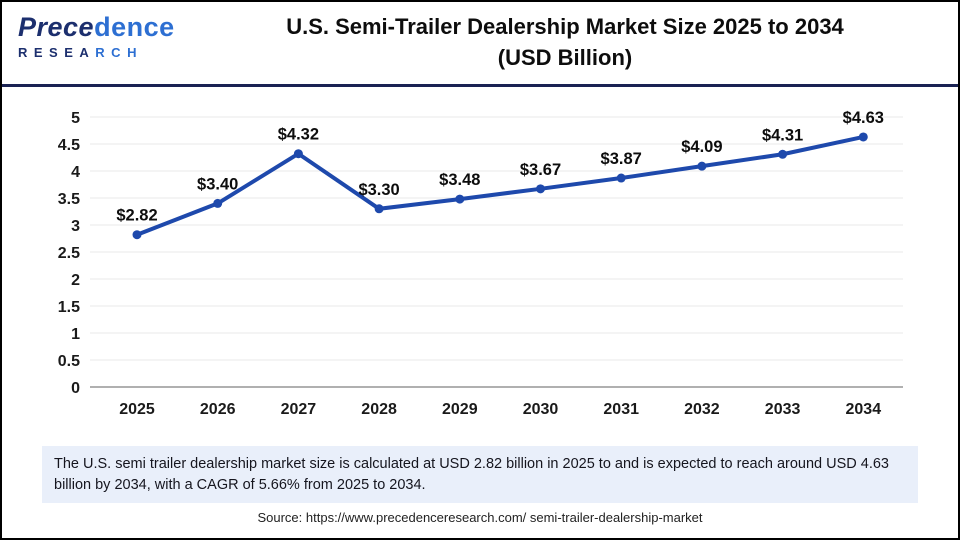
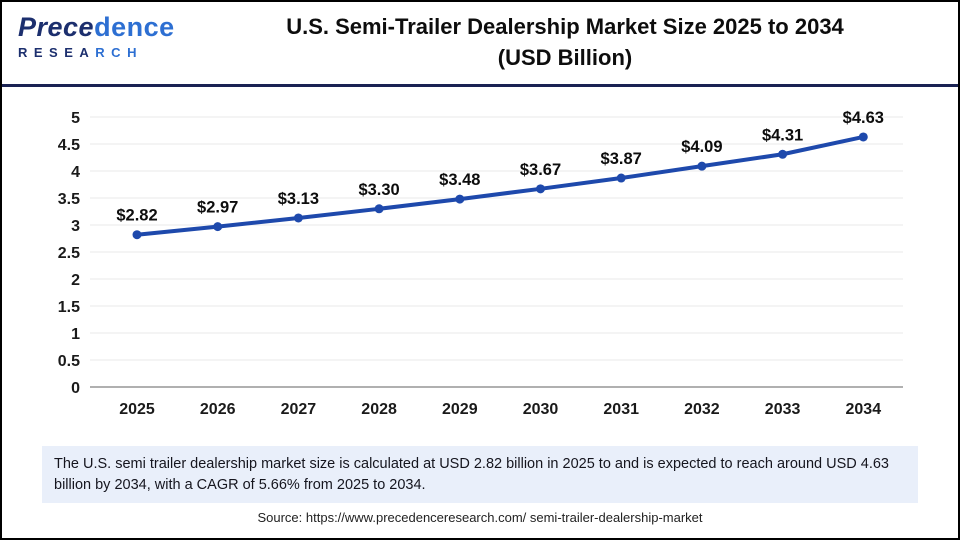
2026: $3.40 -> $2.97
2027: $4.32 -> $3.13
